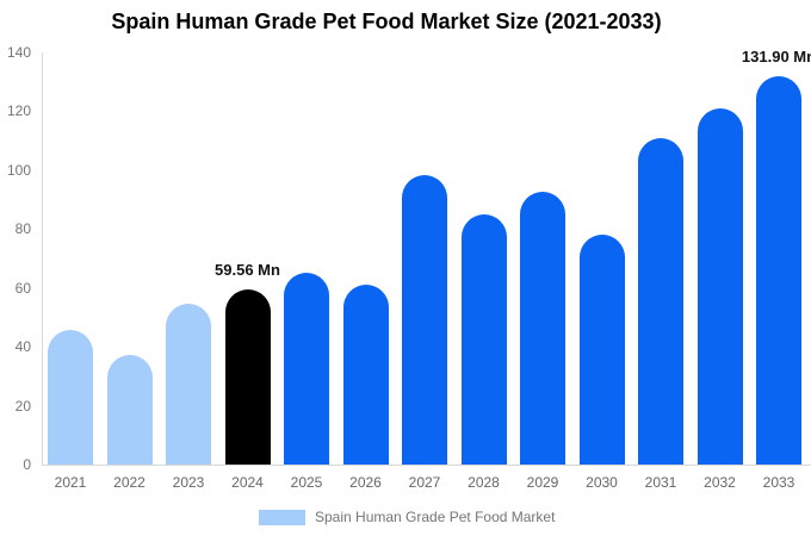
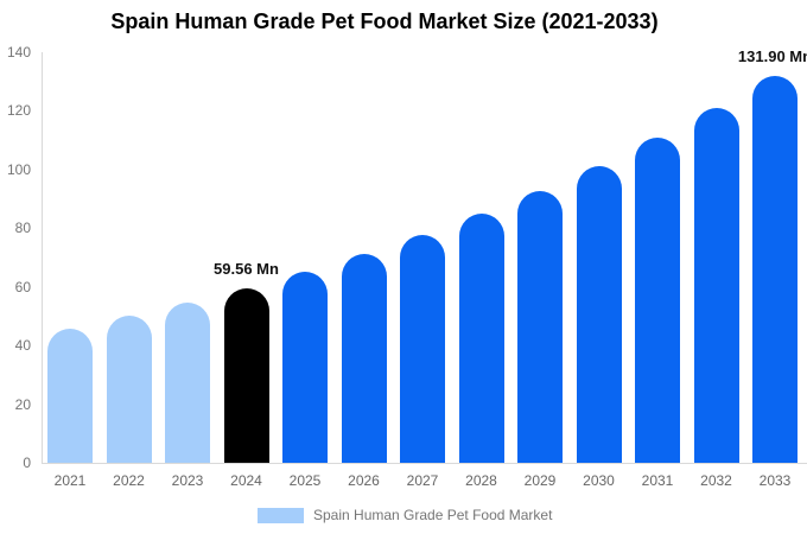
2022: 37 -> 50
2026: 61 -> 71
2027: 98 -> 78
2030: 78 -> 101
